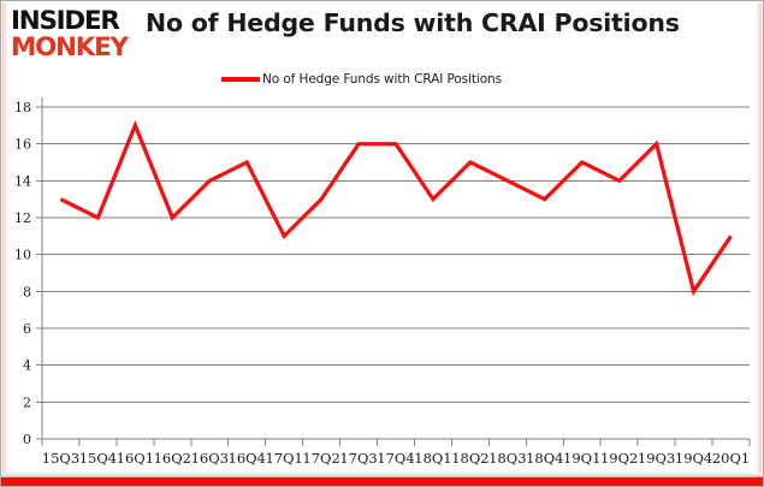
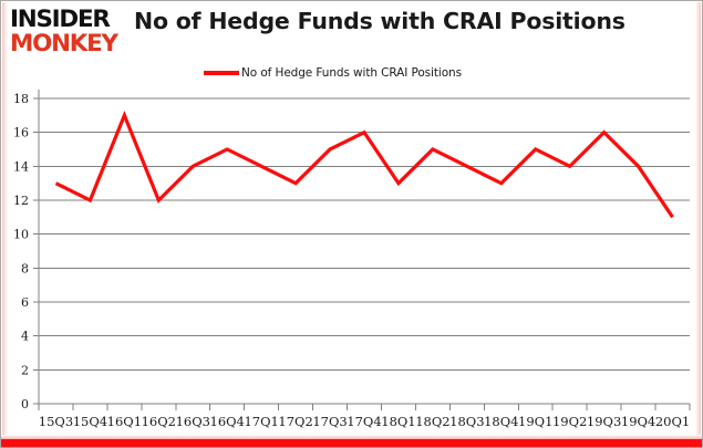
17Q1: 11 -> 14
17Q3: 16 -> 15
19Q4: 8 -> 14
